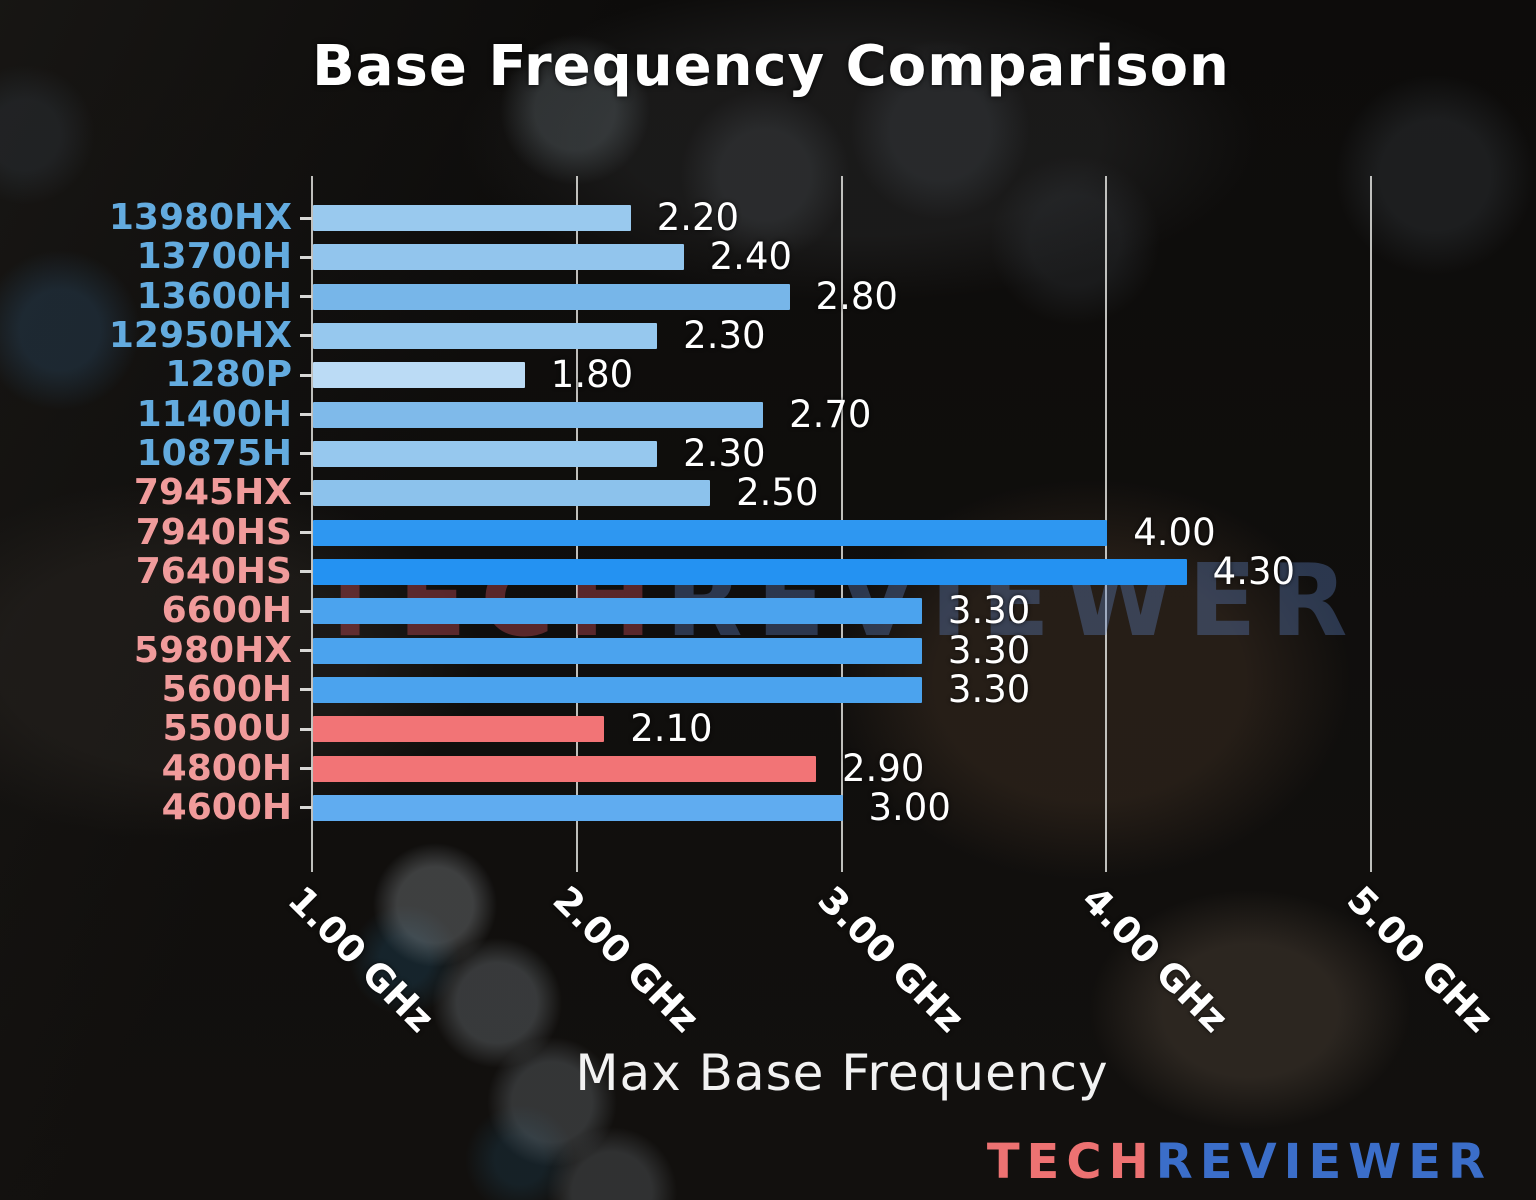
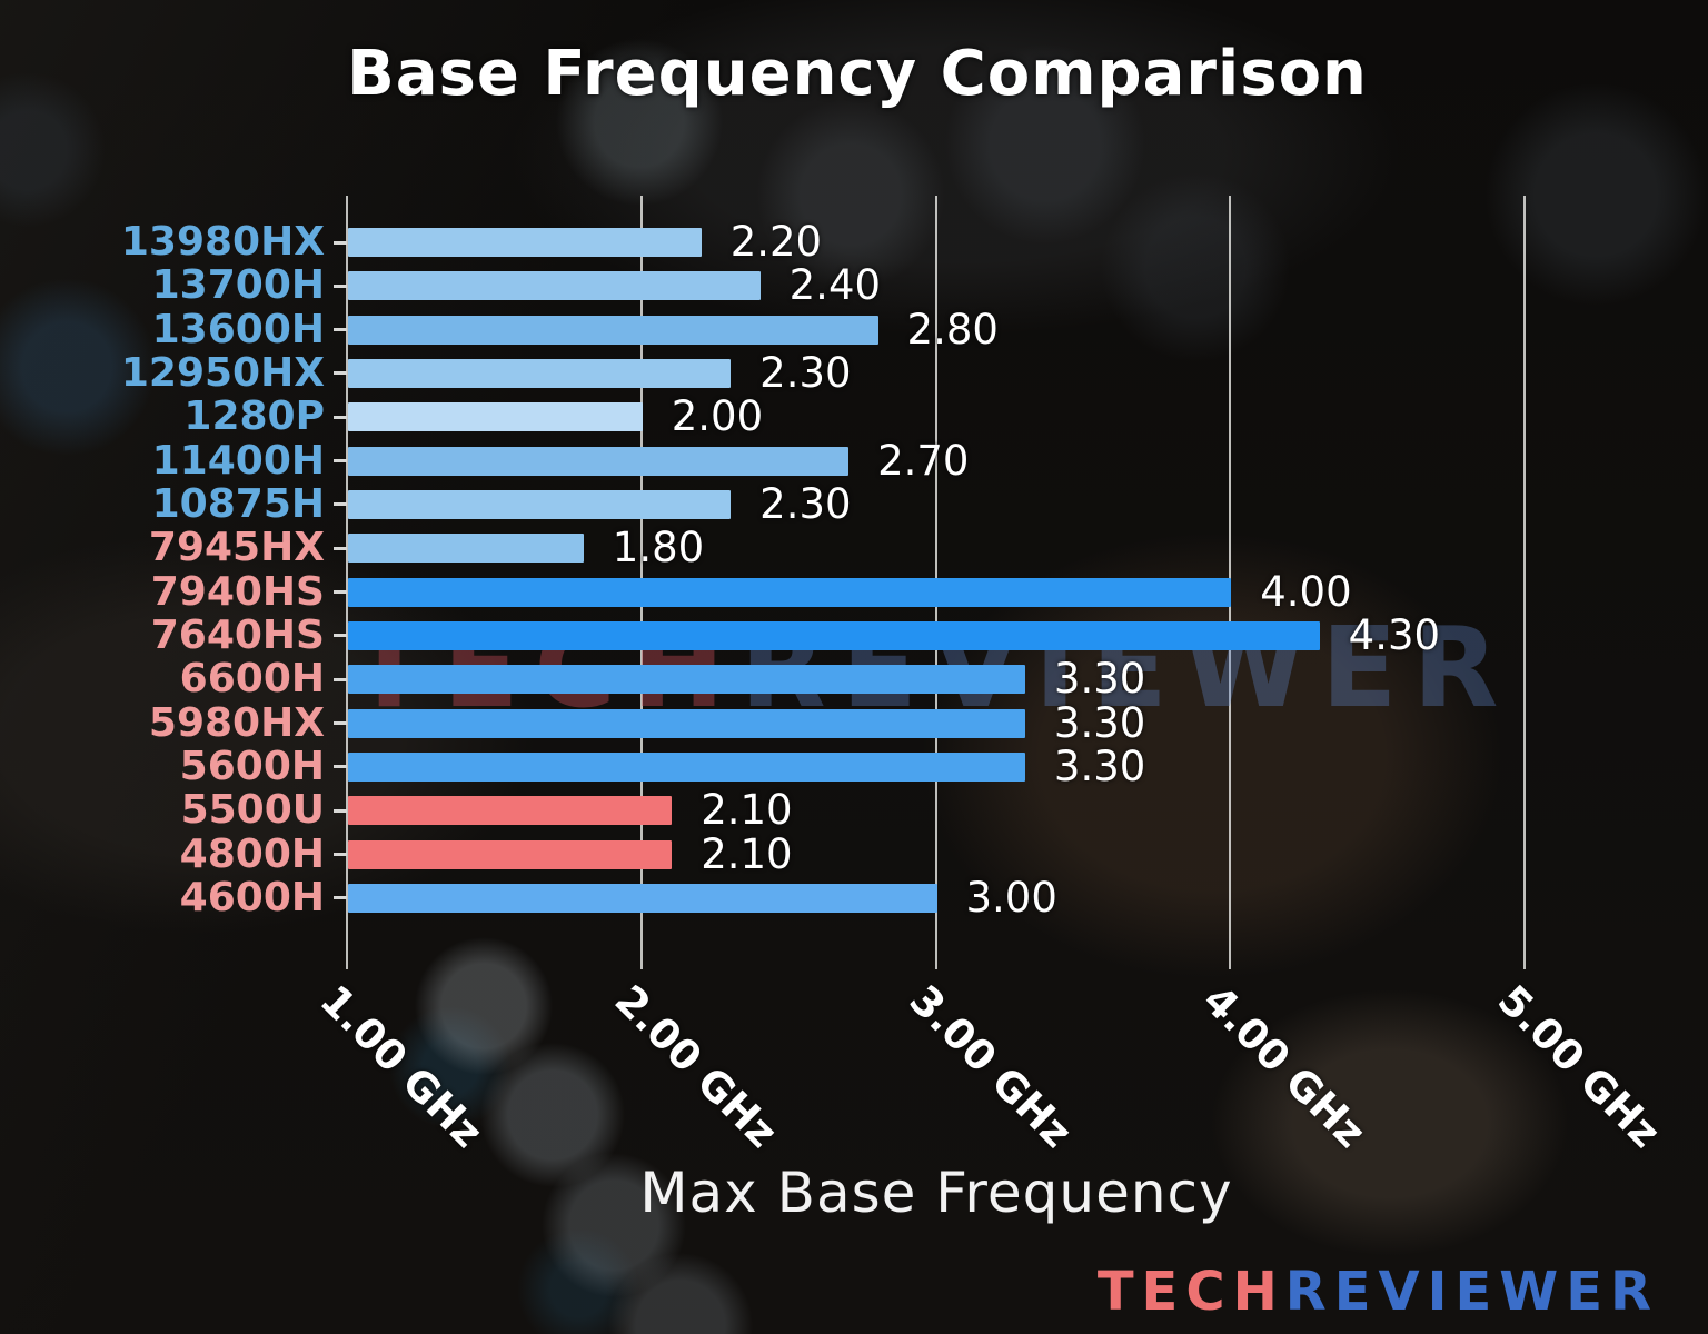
1280P: 1.80 -> 2.00
7945HX: 2.50 -> 1.80
4800H: 2.90 -> 2.10
